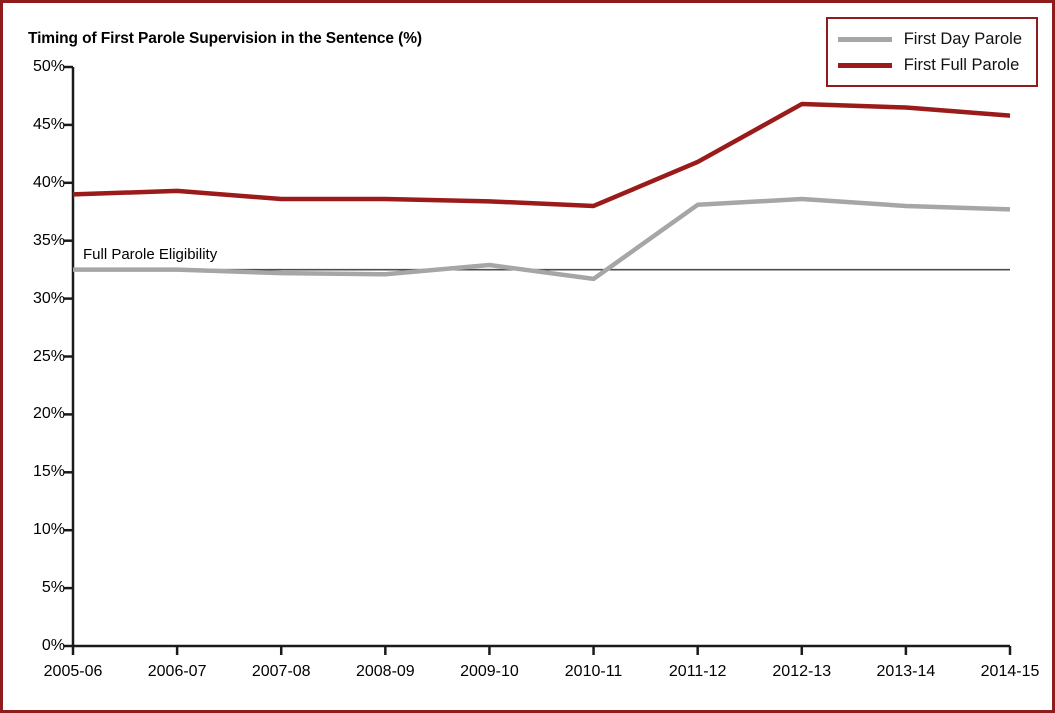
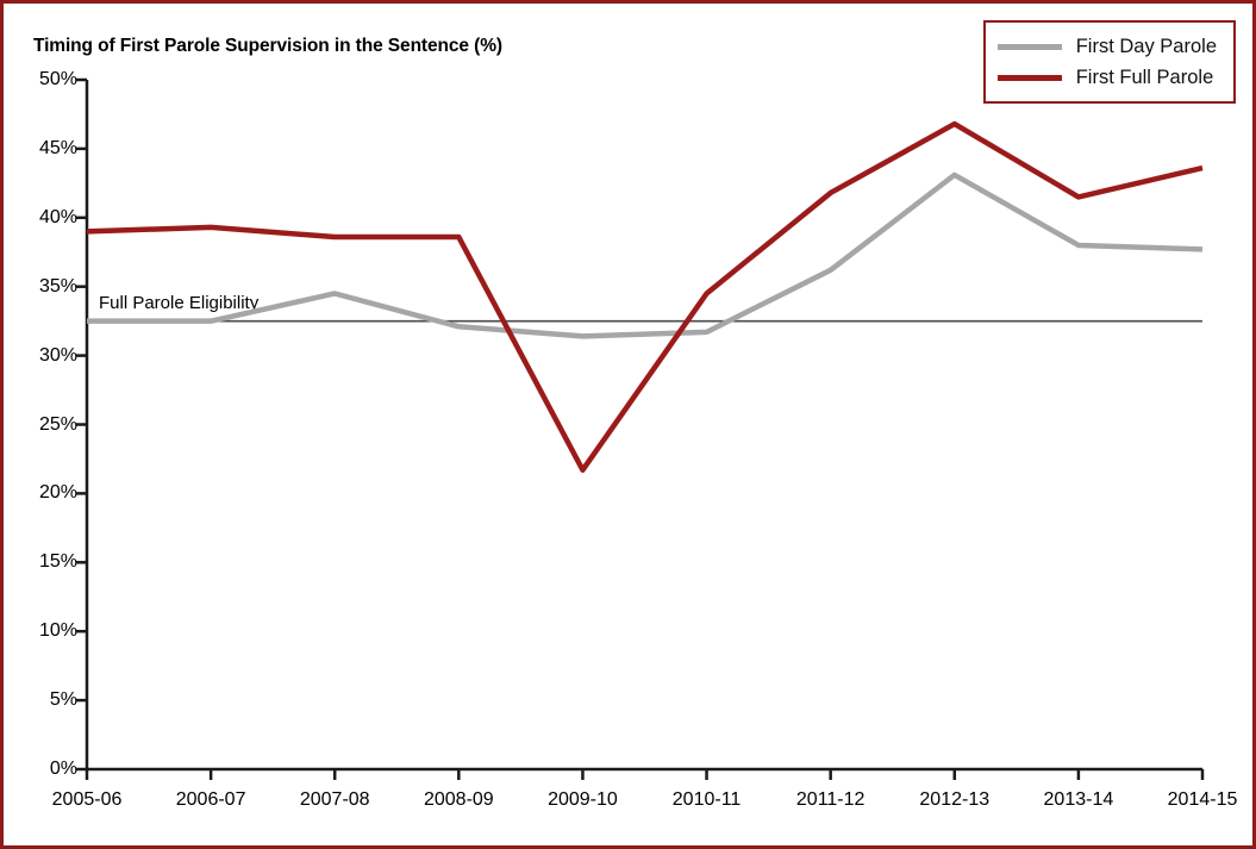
First Day Parole/2007-08: 32.2% -> 34.5%
First Day Parole/2009-10: 32.9% -> 31.4%
First Full Parole/2009-10: 38.4% -> 21.7%
First Full Parole/2010-11: 38.0% -> 34.5%
First Day Parole/2011-12: 38.1% -> 36.2%
First Day Parole/2012-13: 38.6% -> 43.1%
First Full Parole/2013-14: 46.5% -> 41.5%
First Full Parole/2014-15: 45.8% -> 43.6%
